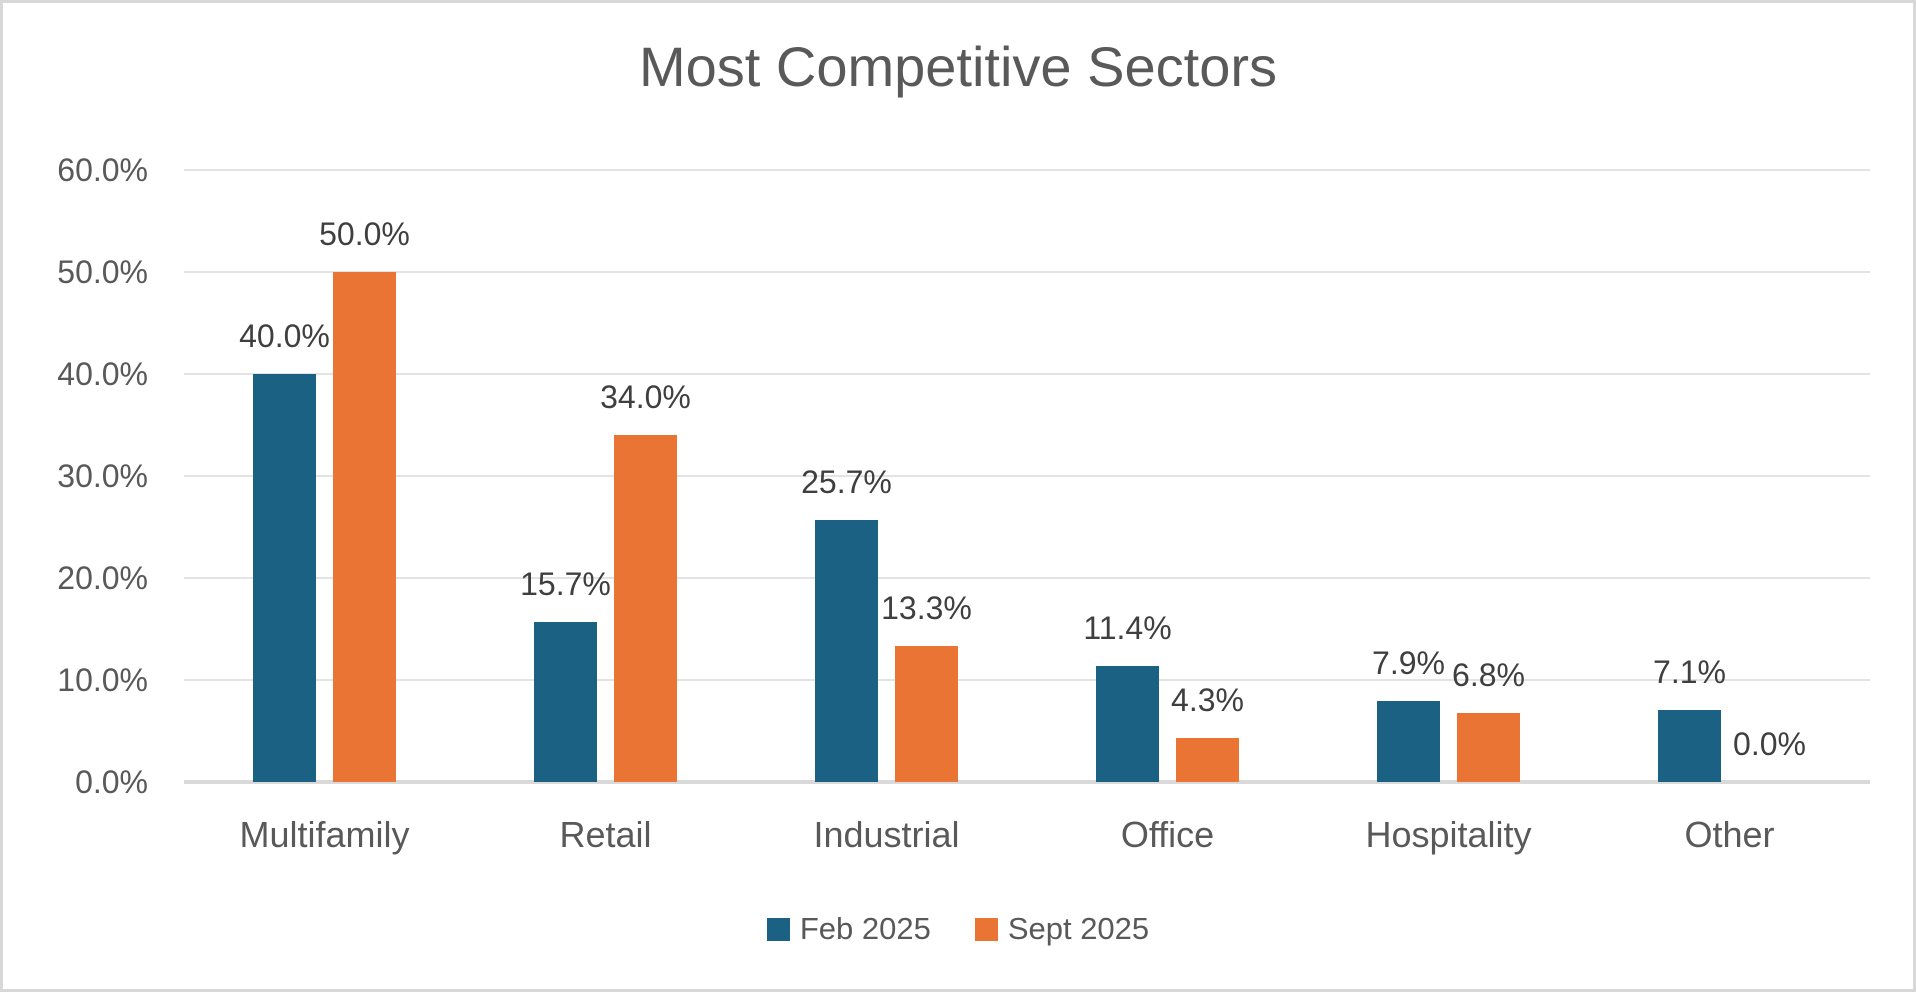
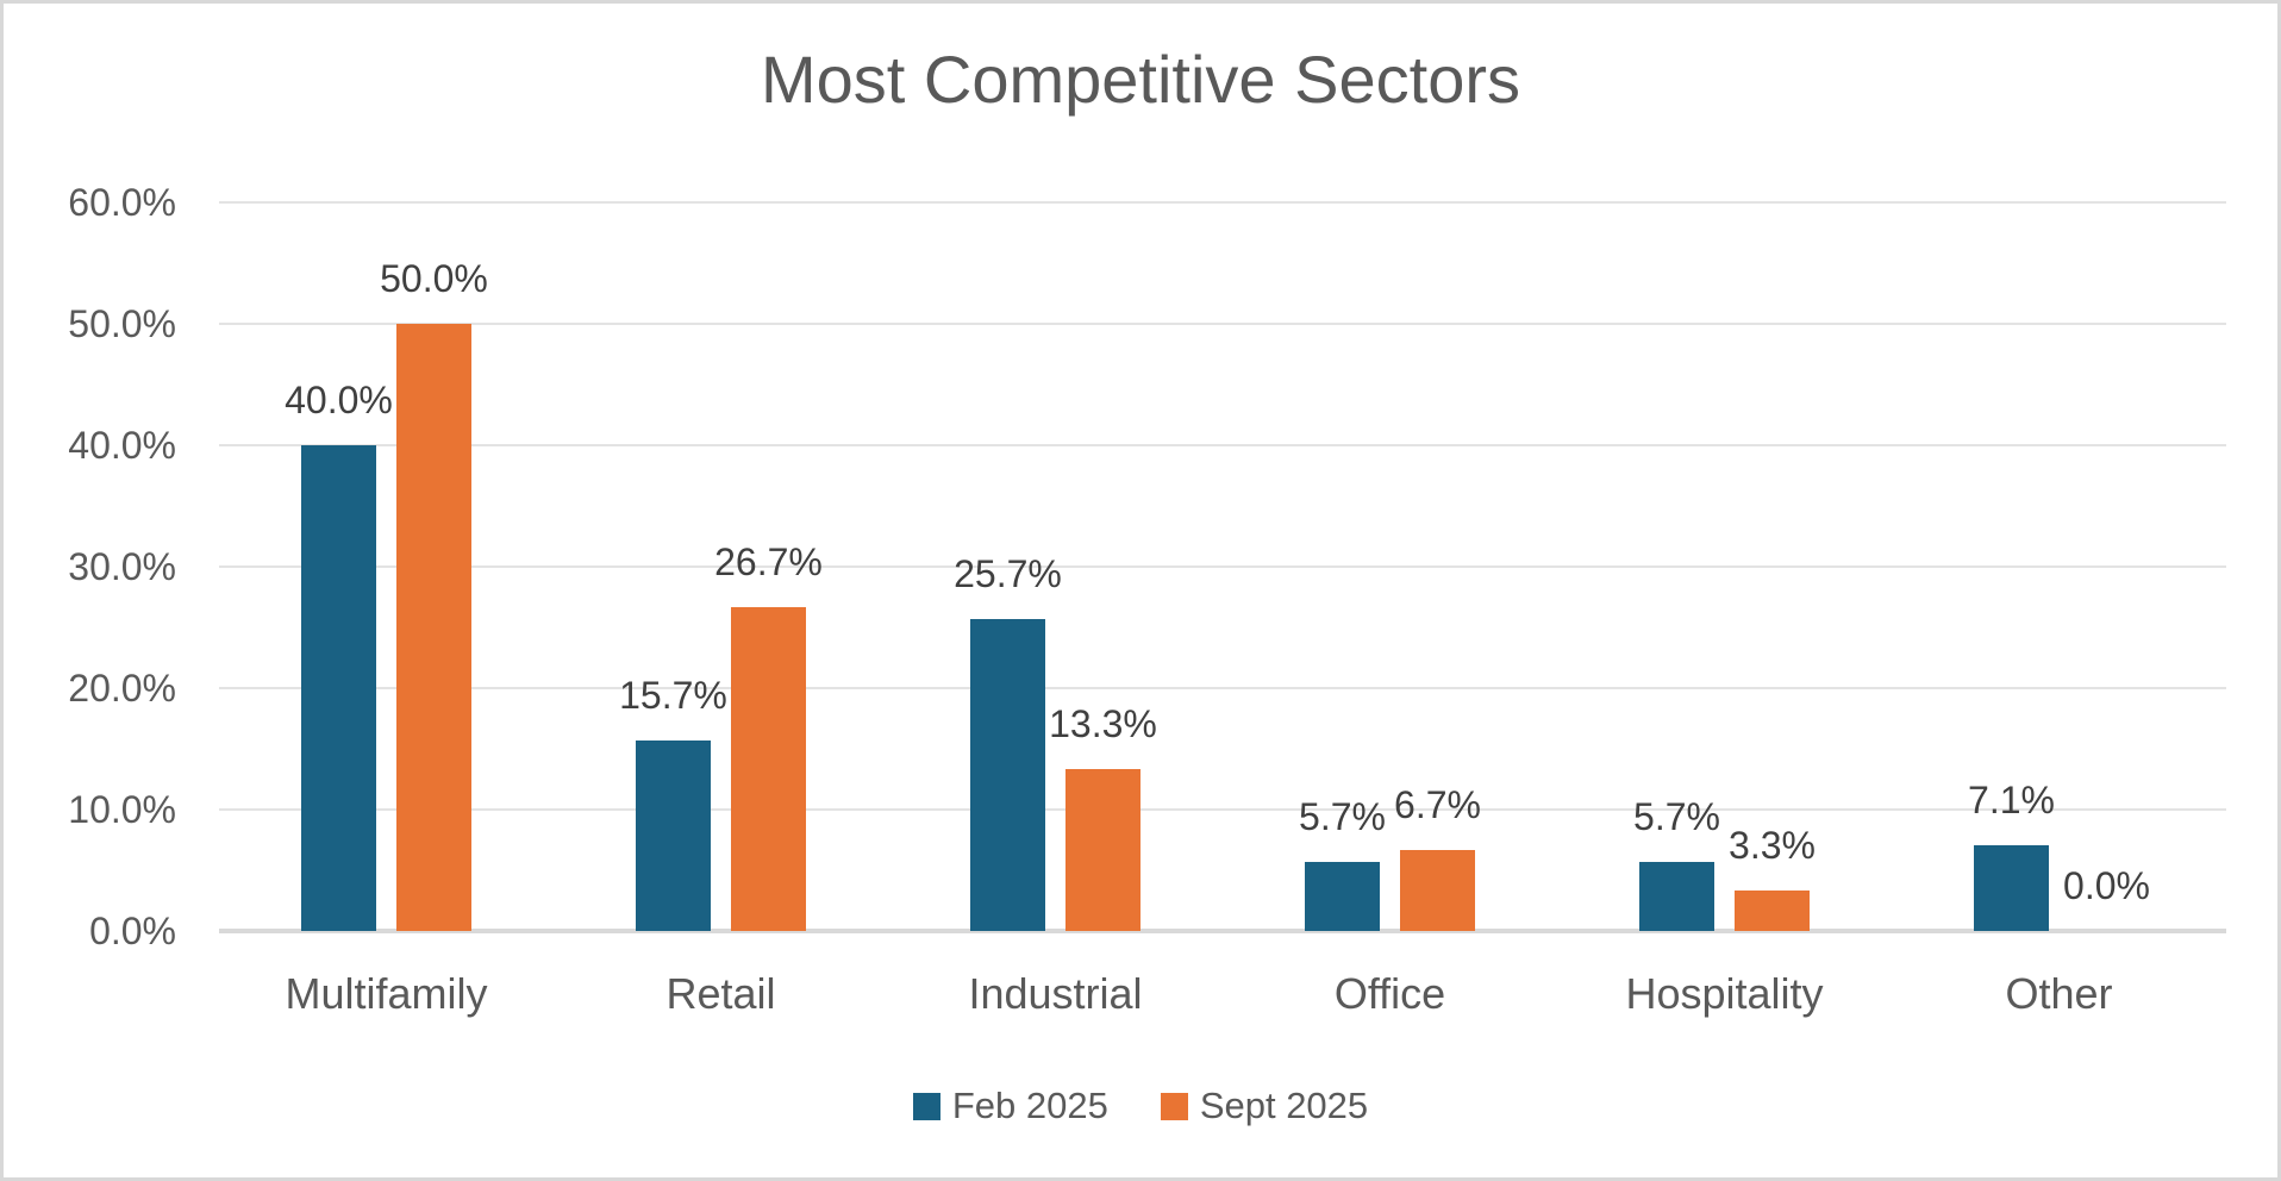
Sept 2025/Retail: 34.0% -> 26.7%
Feb 2025/Office: 11.4% -> 5.7%
Sept 2025/Office: 4.3% -> 6.7%
Feb 2025/Hospitality: 7.9% -> 5.7%
Sept 2025/Hospitality: 6.8% -> 3.3%
